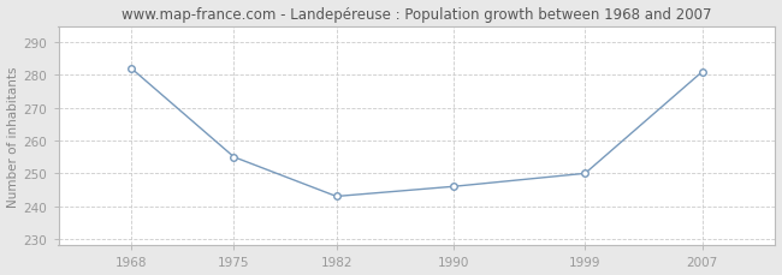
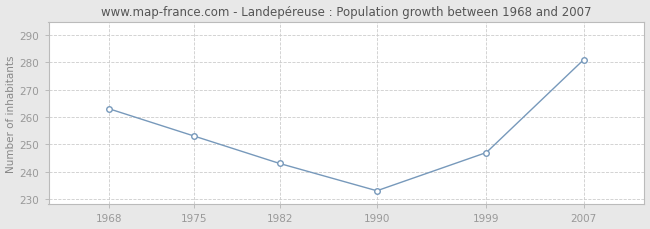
1968: 282 -> 263
1975: 255 -> 253
1990: 246 -> 233
1999: 250 -> 247
